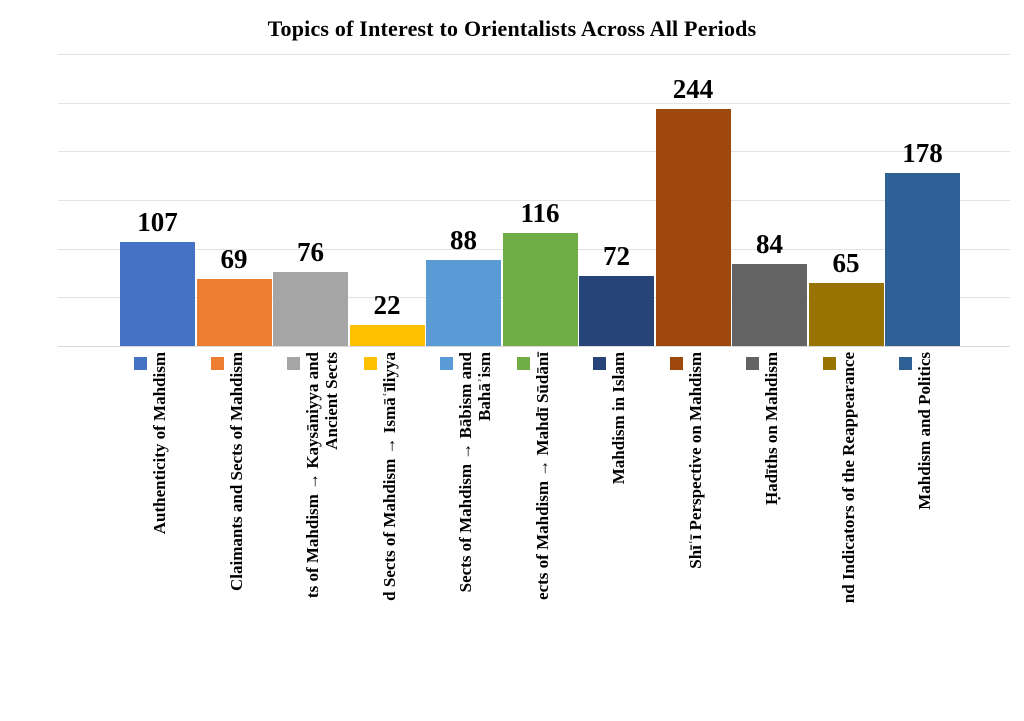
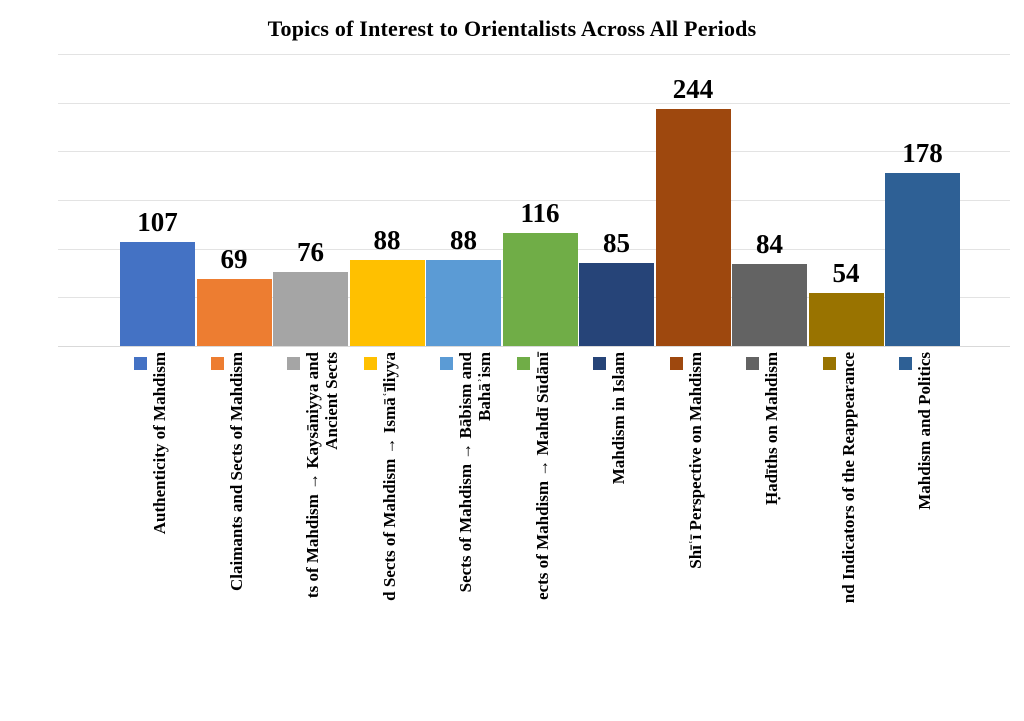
d Sects of Mahdism → Ismāʿīliyya: 22 -> 88
Mahdism in Islam: 72 -> 85
nd Indicators of the Reappearance: 65 -> 54
